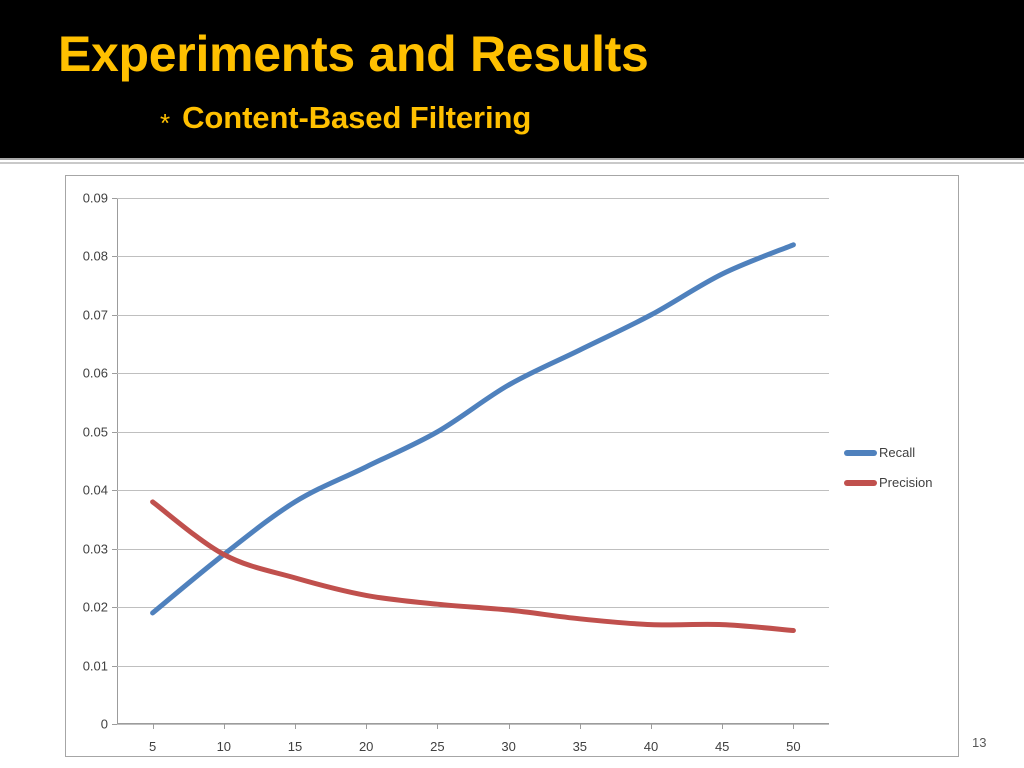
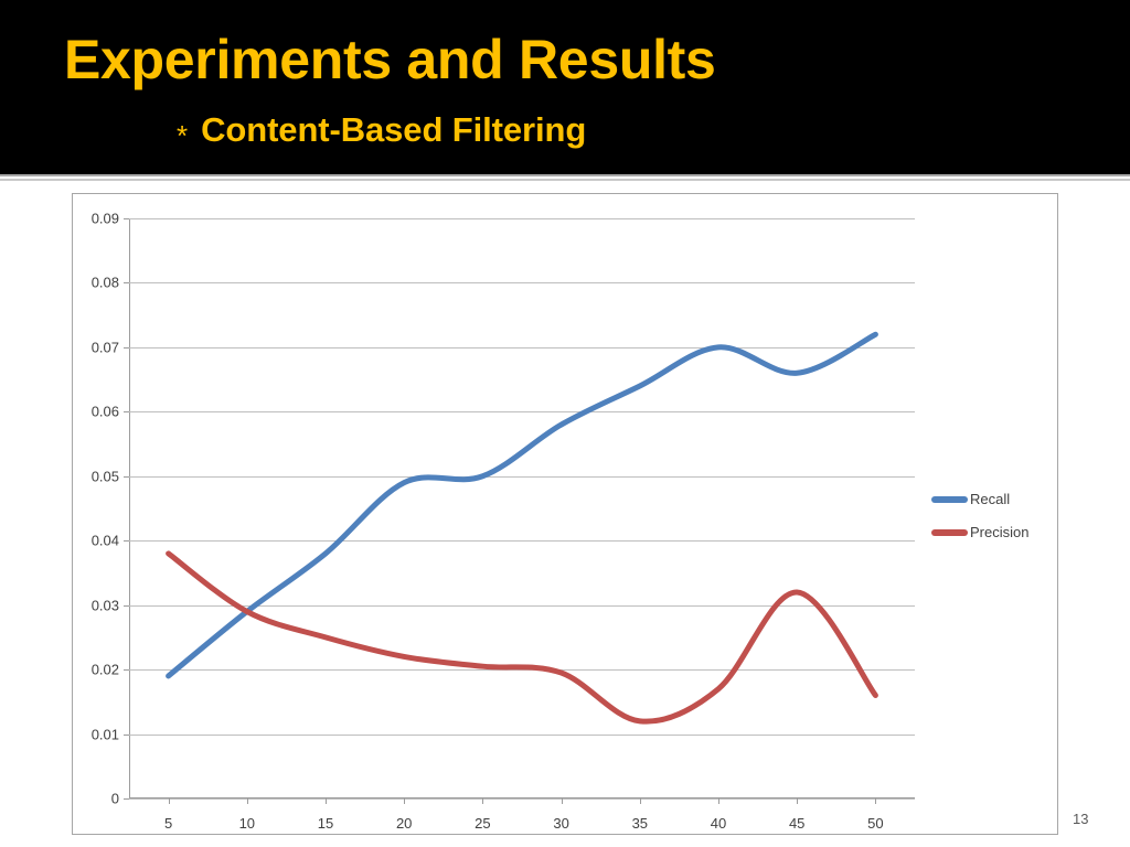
Recall/20: 0.044 -> 0.049
Precision/35: 0.018 -> 0.012
Recall/45: 0.077 -> 0.066
Precision/45: 0.017 -> 0.032
Recall/50: 0.082 -> 0.072
